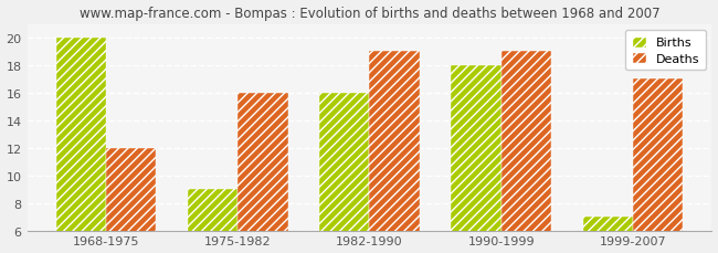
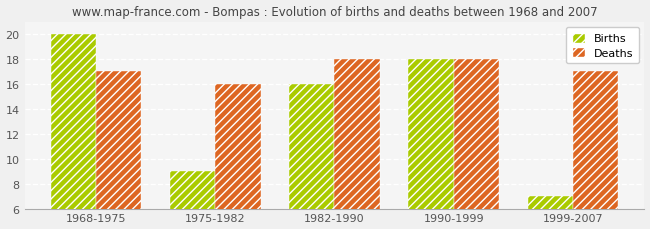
Deaths/1968-1975: 12 -> 17
Deaths/1982-1990: 19 -> 18
Deaths/1990-1999: 19 -> 18
